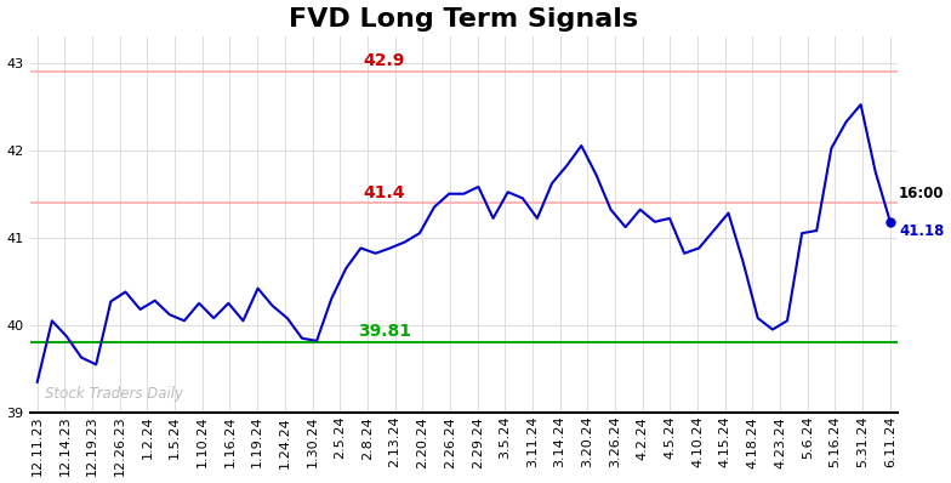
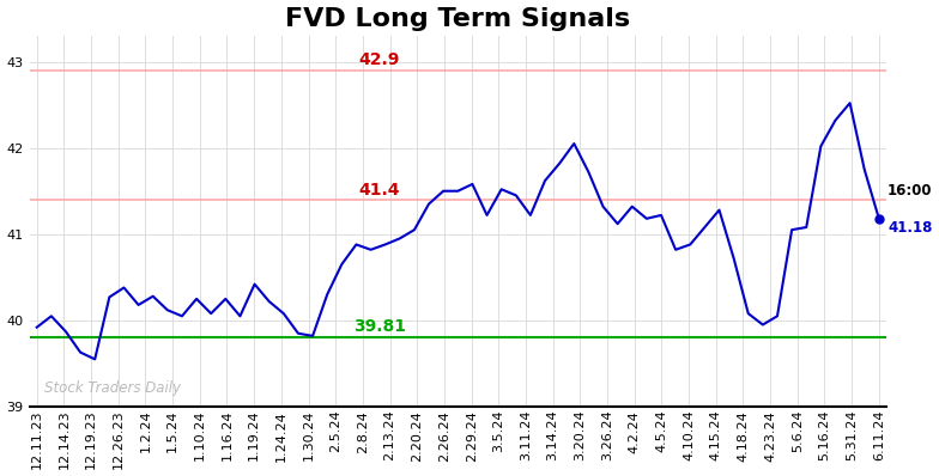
12.11.23: 39.35 -> 39.92
